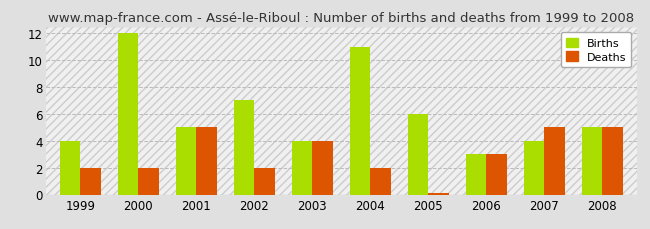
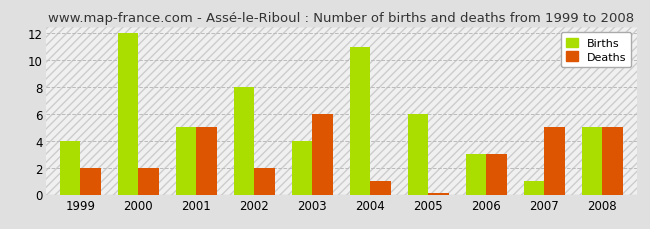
Births/2002: 7 -> 8
Deaths/2003: 4.0 -> 6.0
Deaths/2004: 2.0 -> 1.0
Births/2007: 4 -> 1
